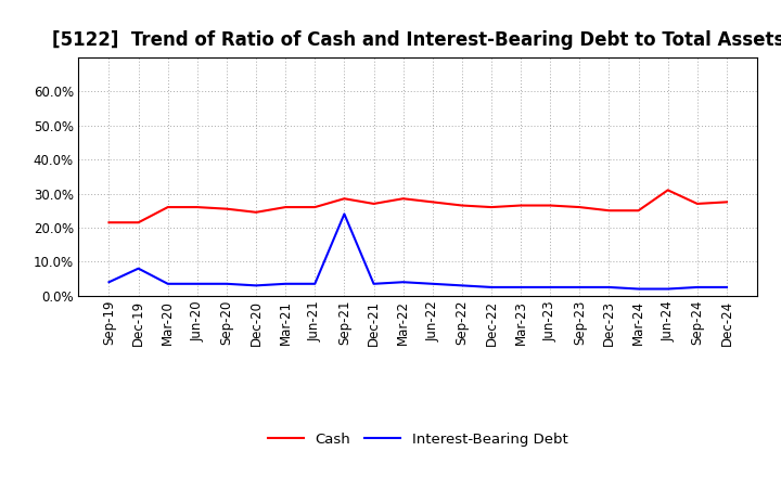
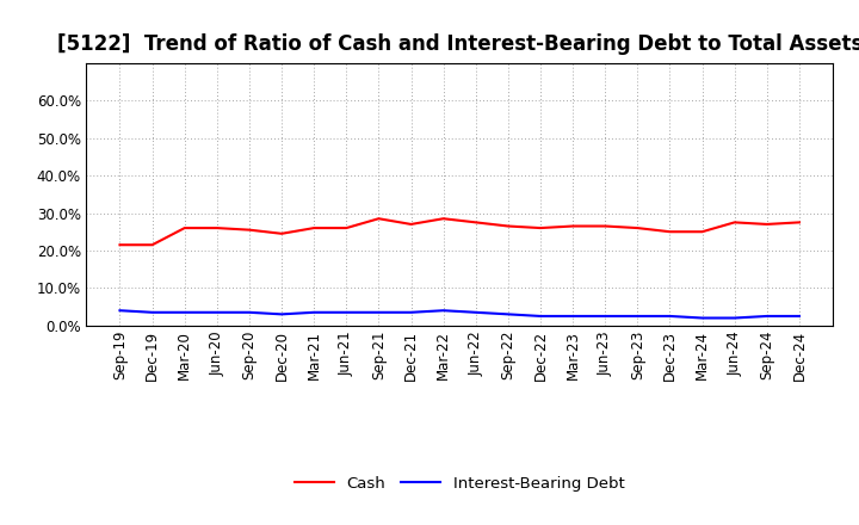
Interest-Bearing Debt/Dec-19: 8.0% -> 3.5%
Interest-Bearing Debt/Sep-21: 24.0% -> 3.5%
Cash/Jun-24: 31.0% -> 27.5%
